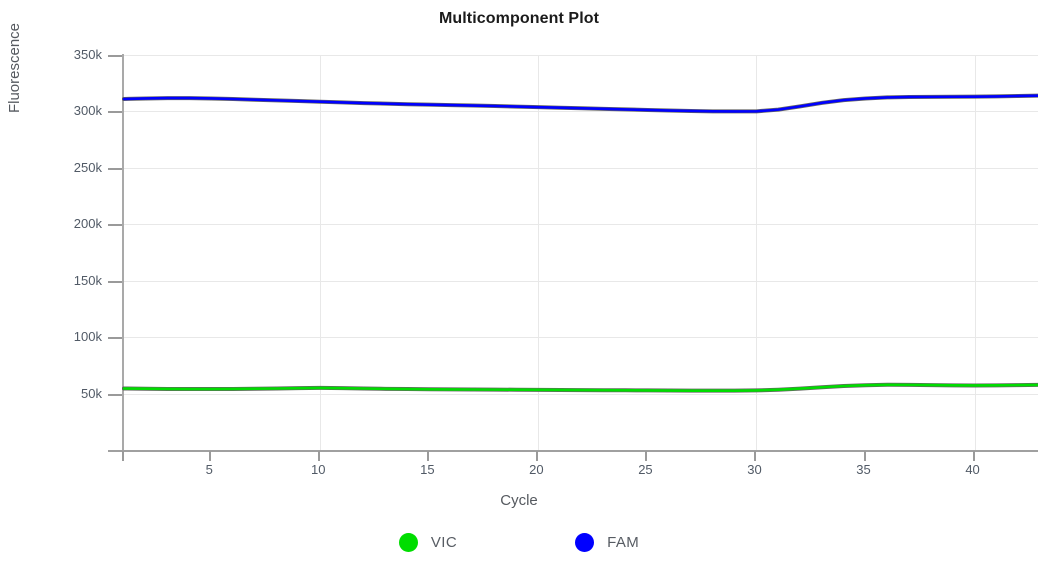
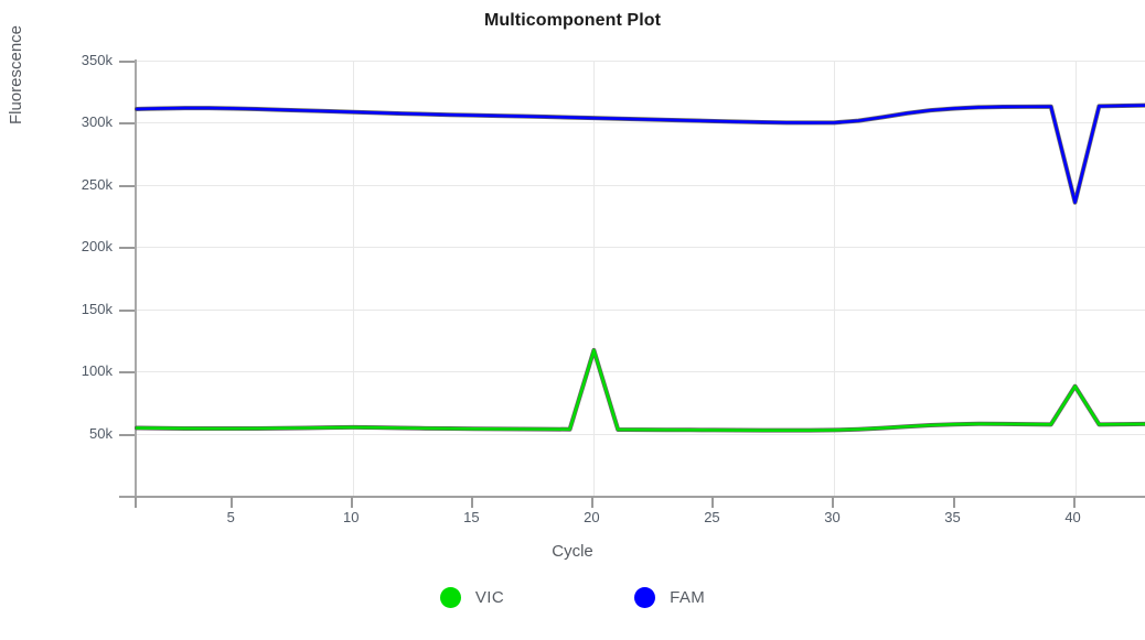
VIC/20: 53k -> 117k
VIC/40: 57k -> 88k
FAM/40: 313k -> 236k
